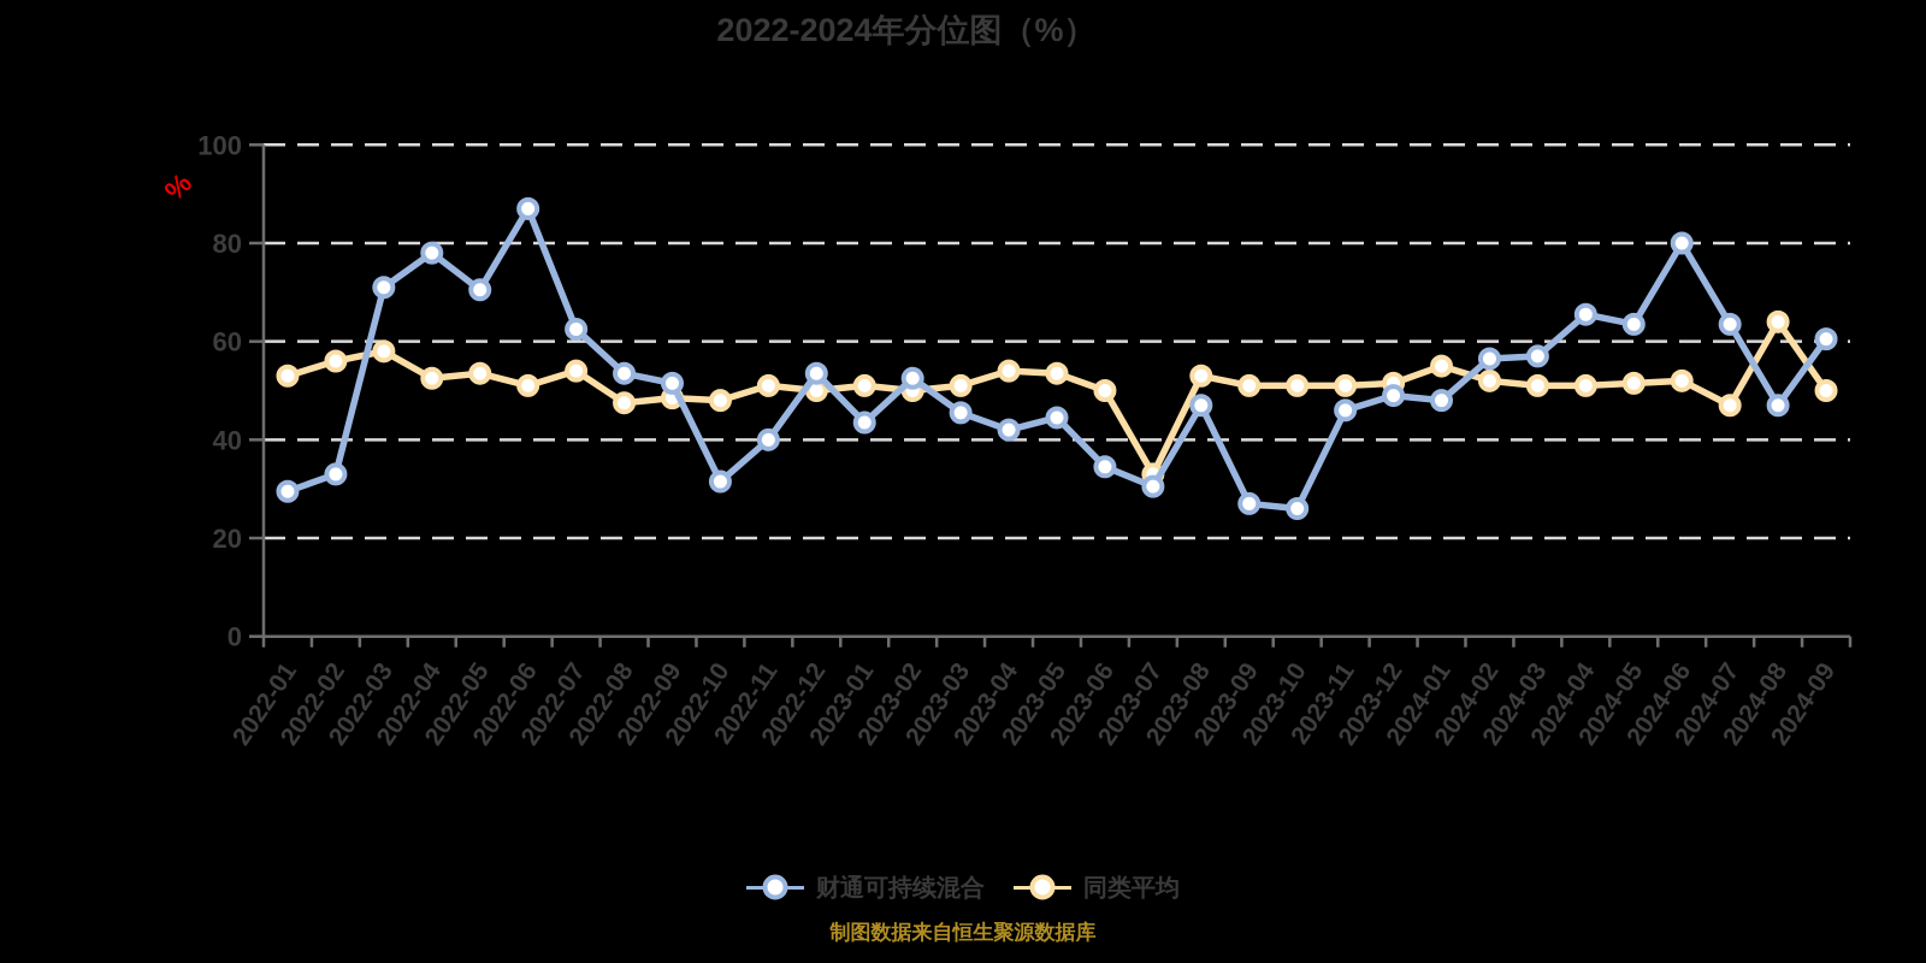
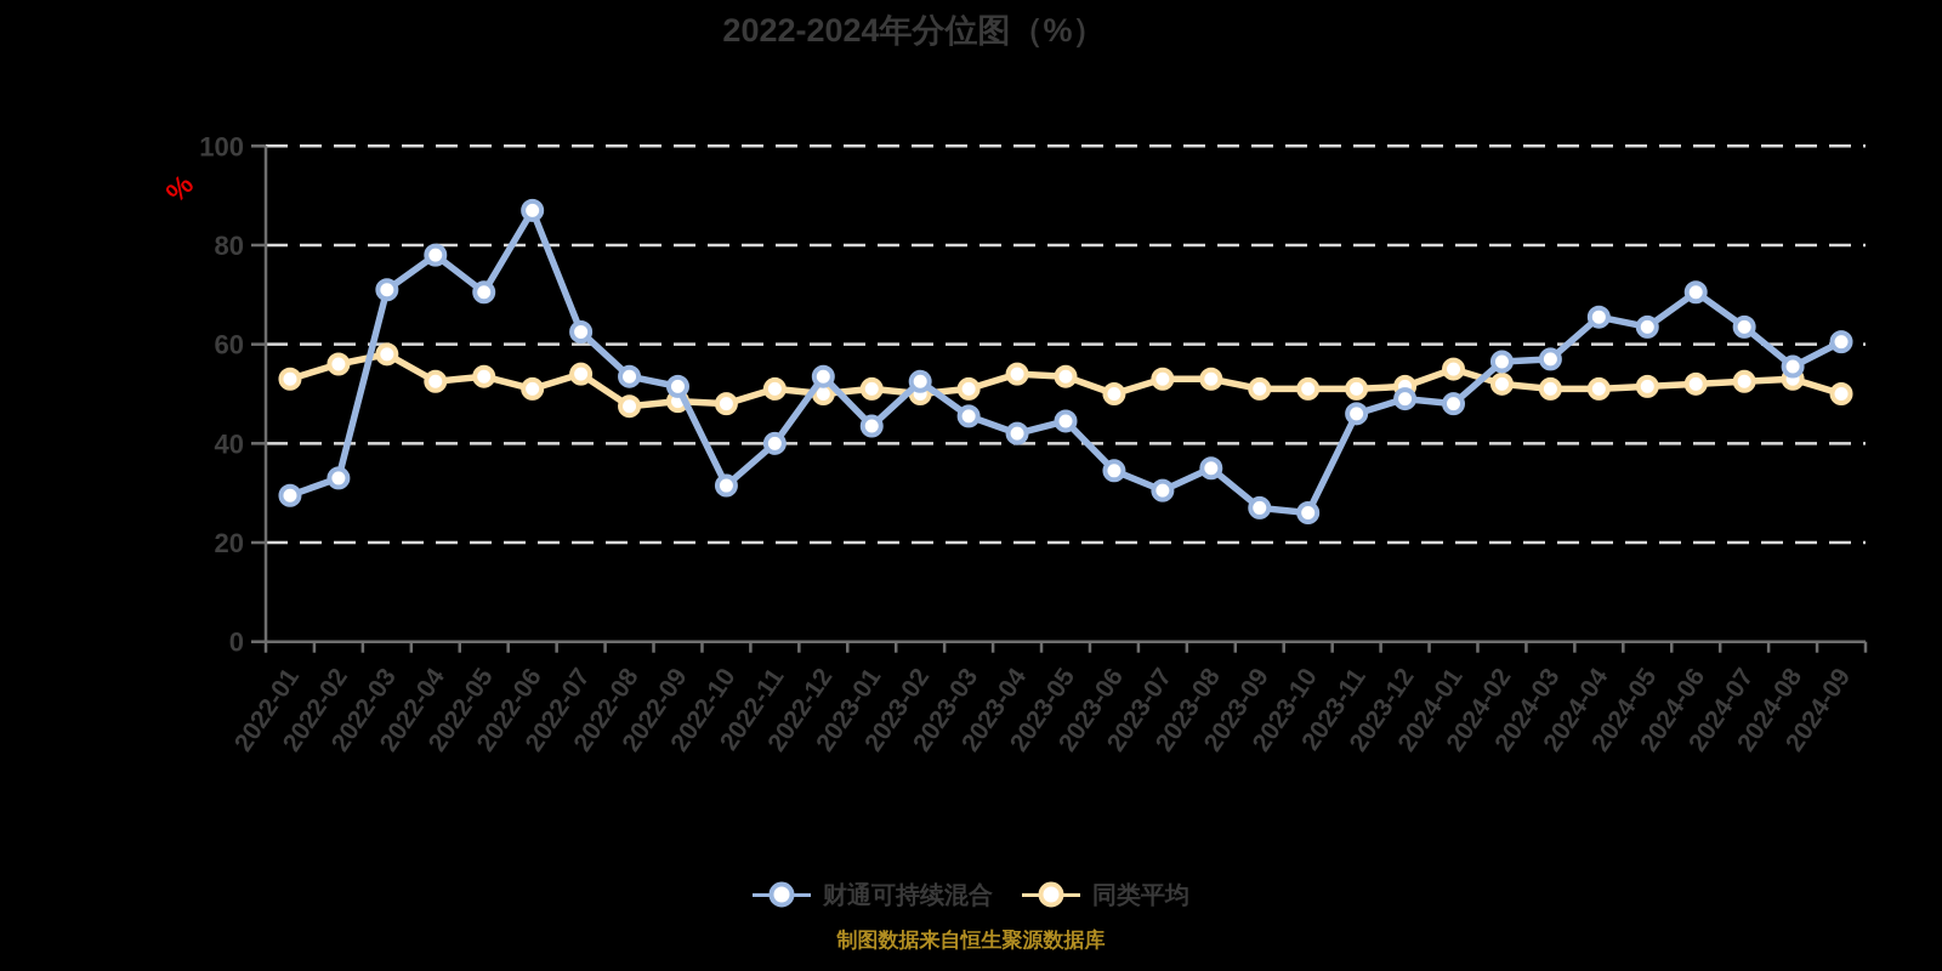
同类平均/2023-07: 33 -> 53
财通可持续混合/2023-08: 47 -> 35
财通可持续混合/2024-06: 80 -> 70
同类平均/2024-07: 47 -> 52
财通可持续混合/2024-08: 47 -> 56
同类平均/2024-08: 64 -> 53
